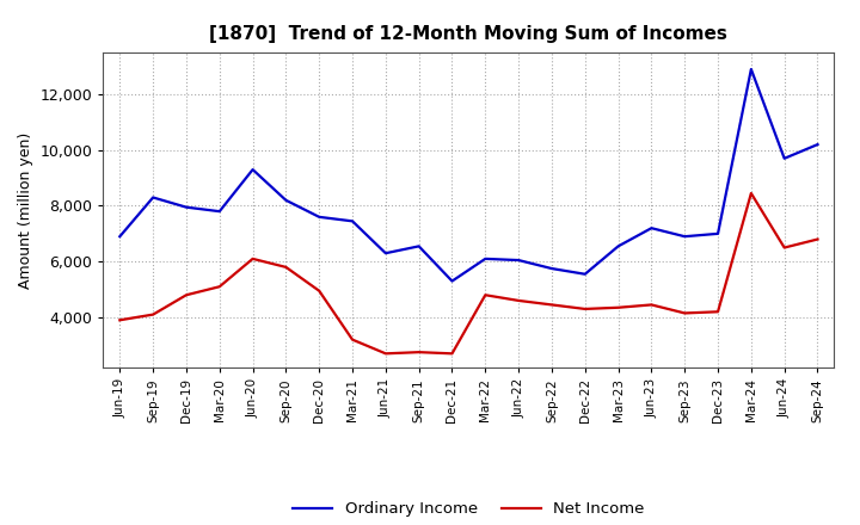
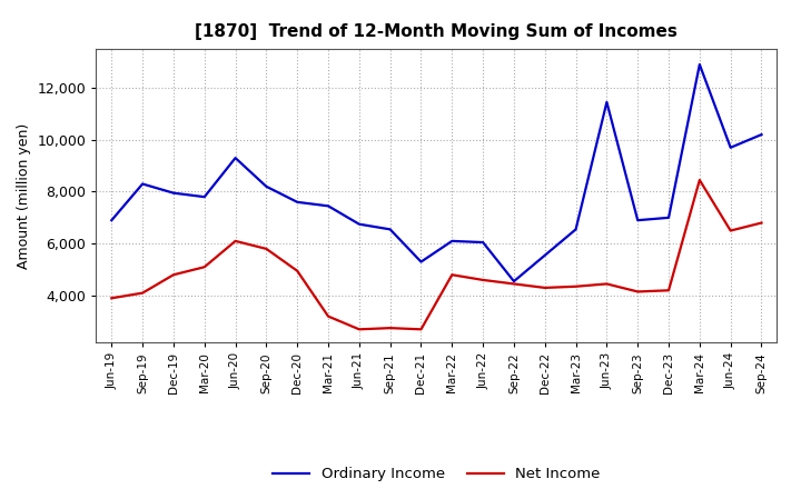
Ordinary Income/Jun-21: 6,300 -> 6,750
Ordinary Income/Sep-22: 5,750 -> 4,550
Ordinary Income/Jun-23: 7,200 -> 11,450
